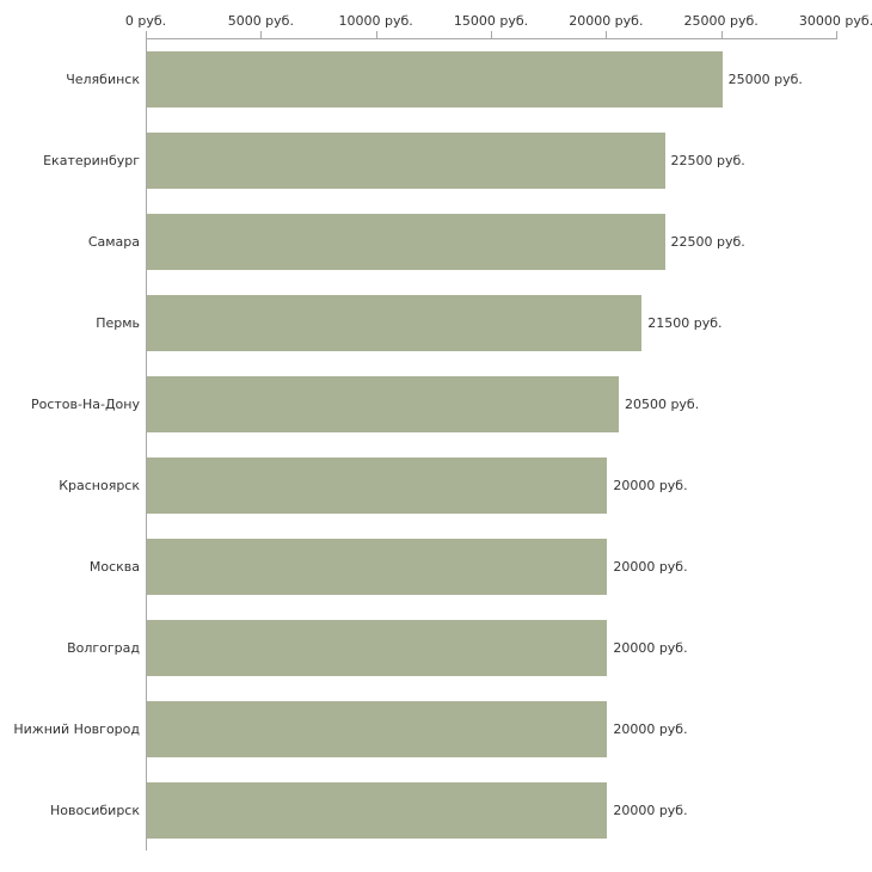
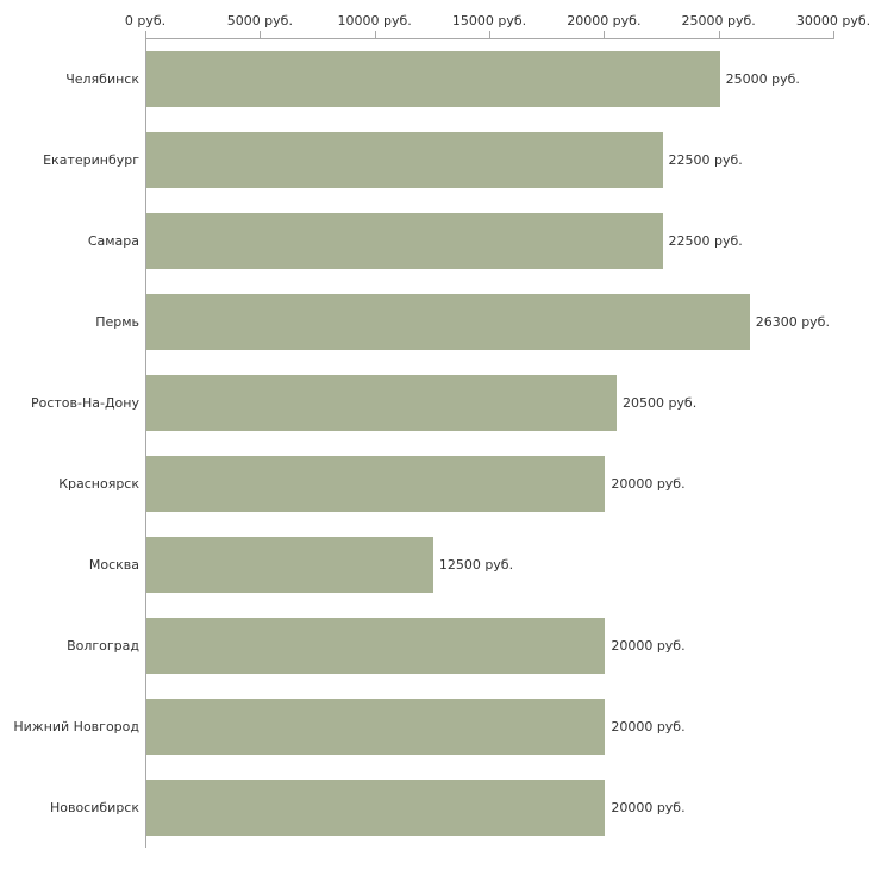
Пермь: 21500 -> 26300
Москва: 20000 -> 12500
